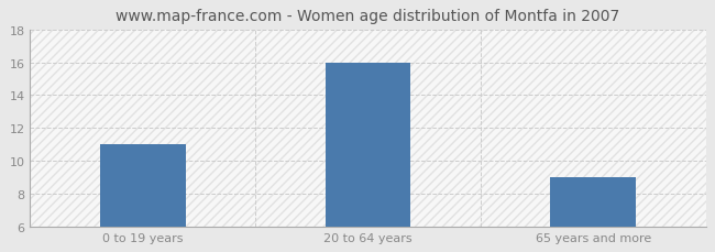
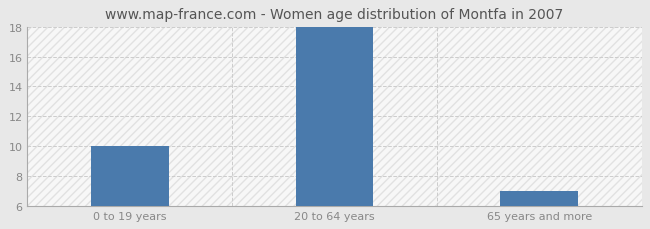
0 to 19 years: 11 -> 10
20 to 64 years: 16 -> 18
65 years and more: 9 -> 7
